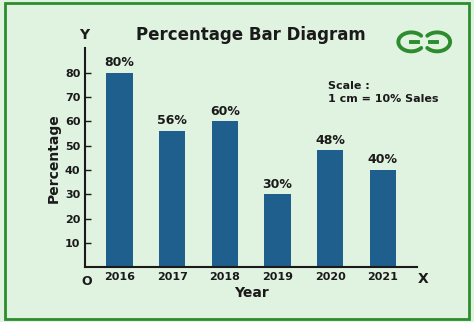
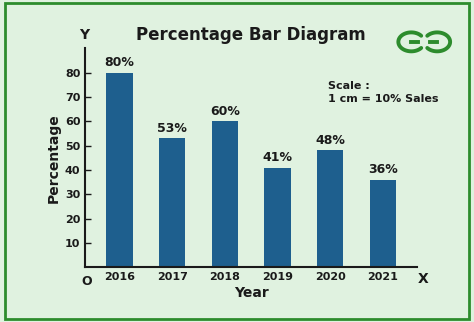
Percentage Bar Diagram/2017: 56% -> 53%
Percentage Bar Diagram/2019: 30% -> 41%
Percentage Bar Diagram/2021: 40% -> 36%
